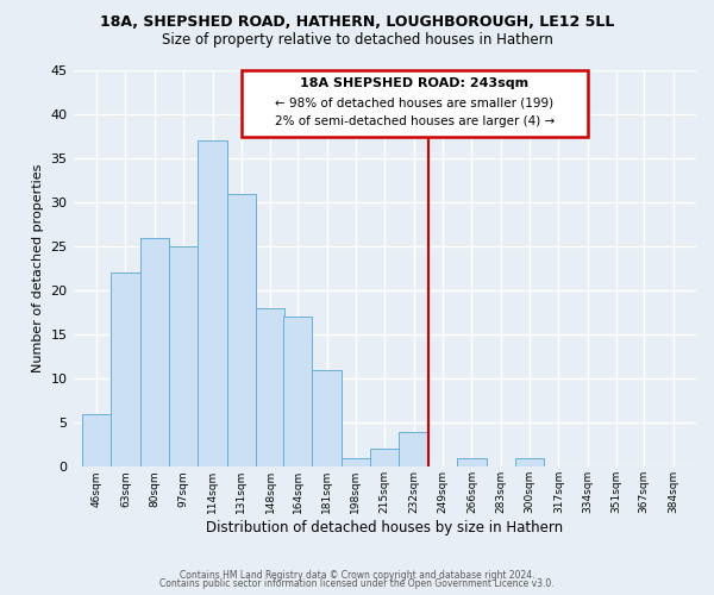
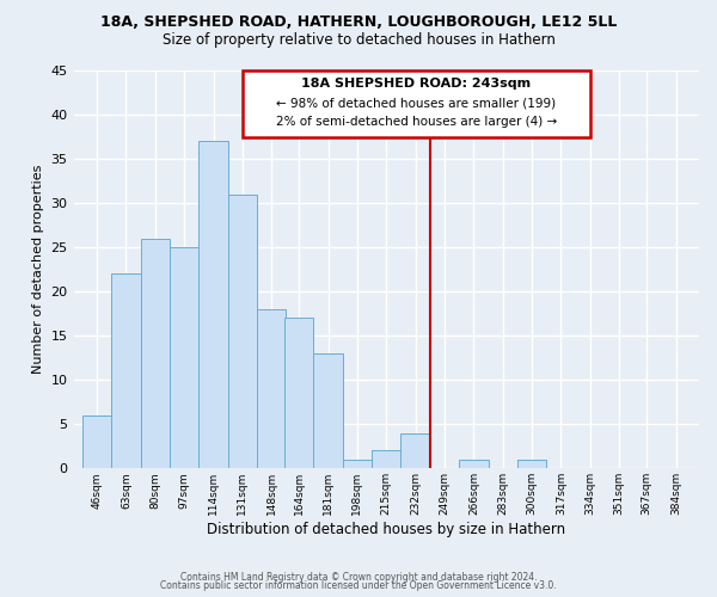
181sqm: 11 -> 13
